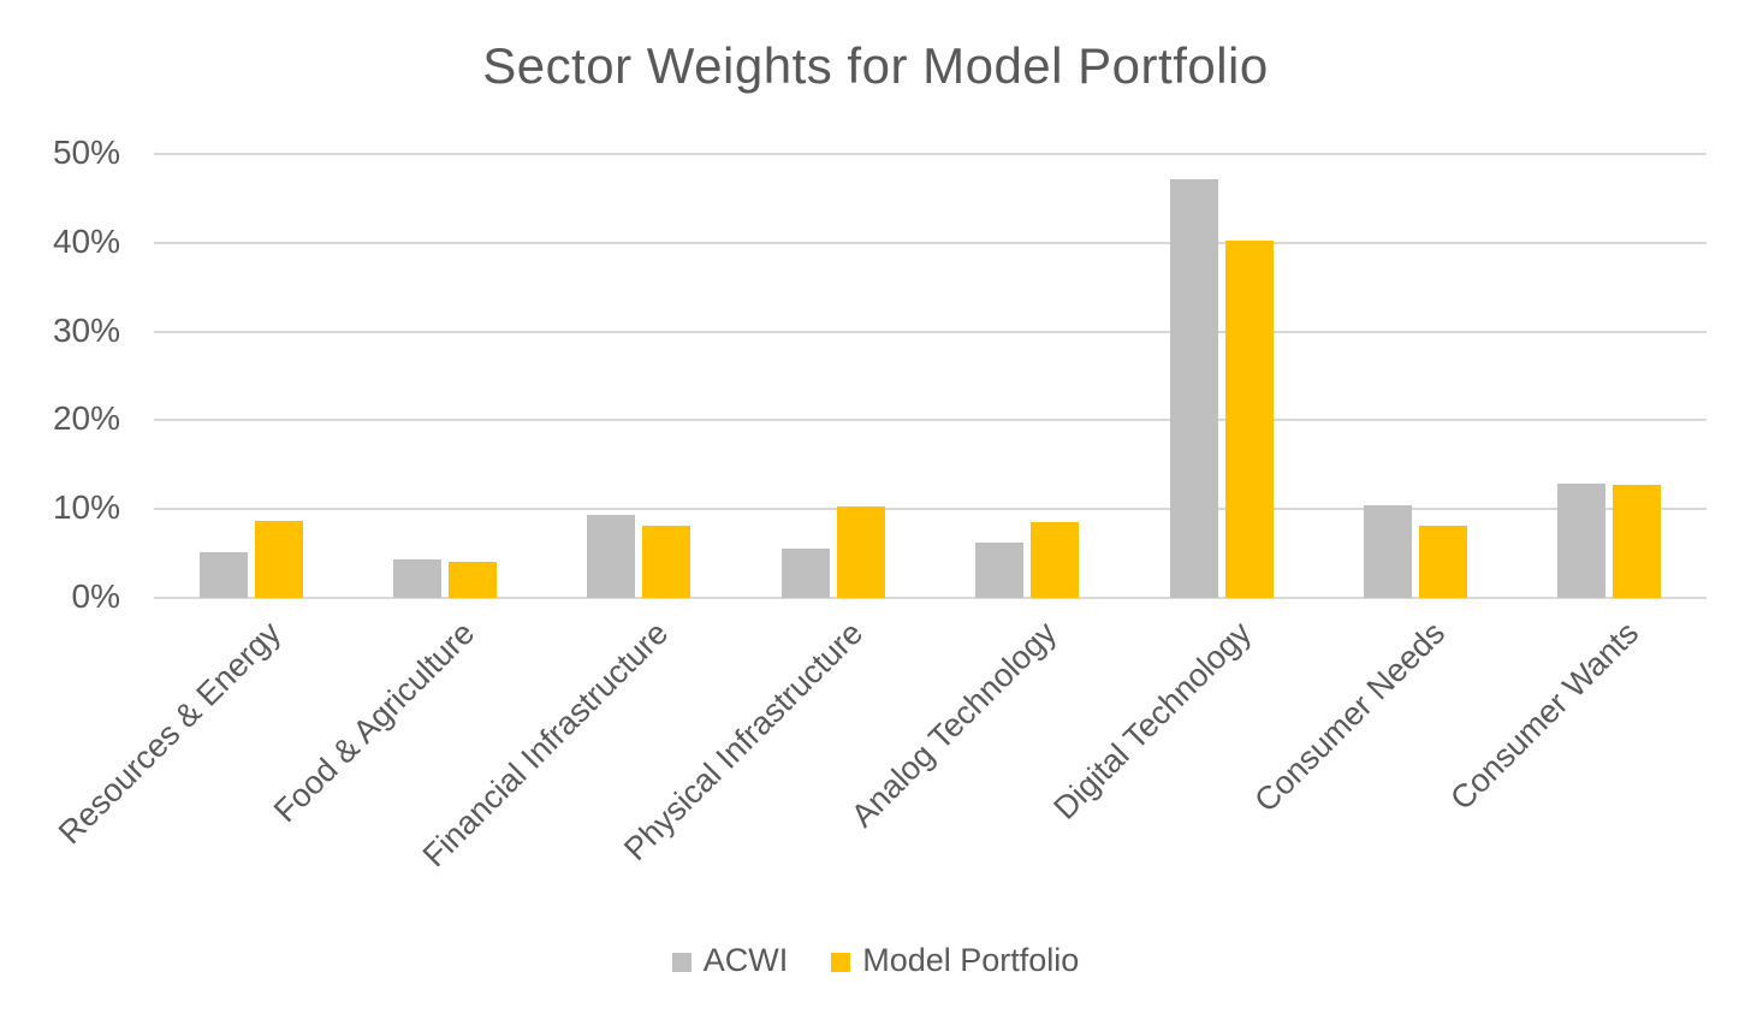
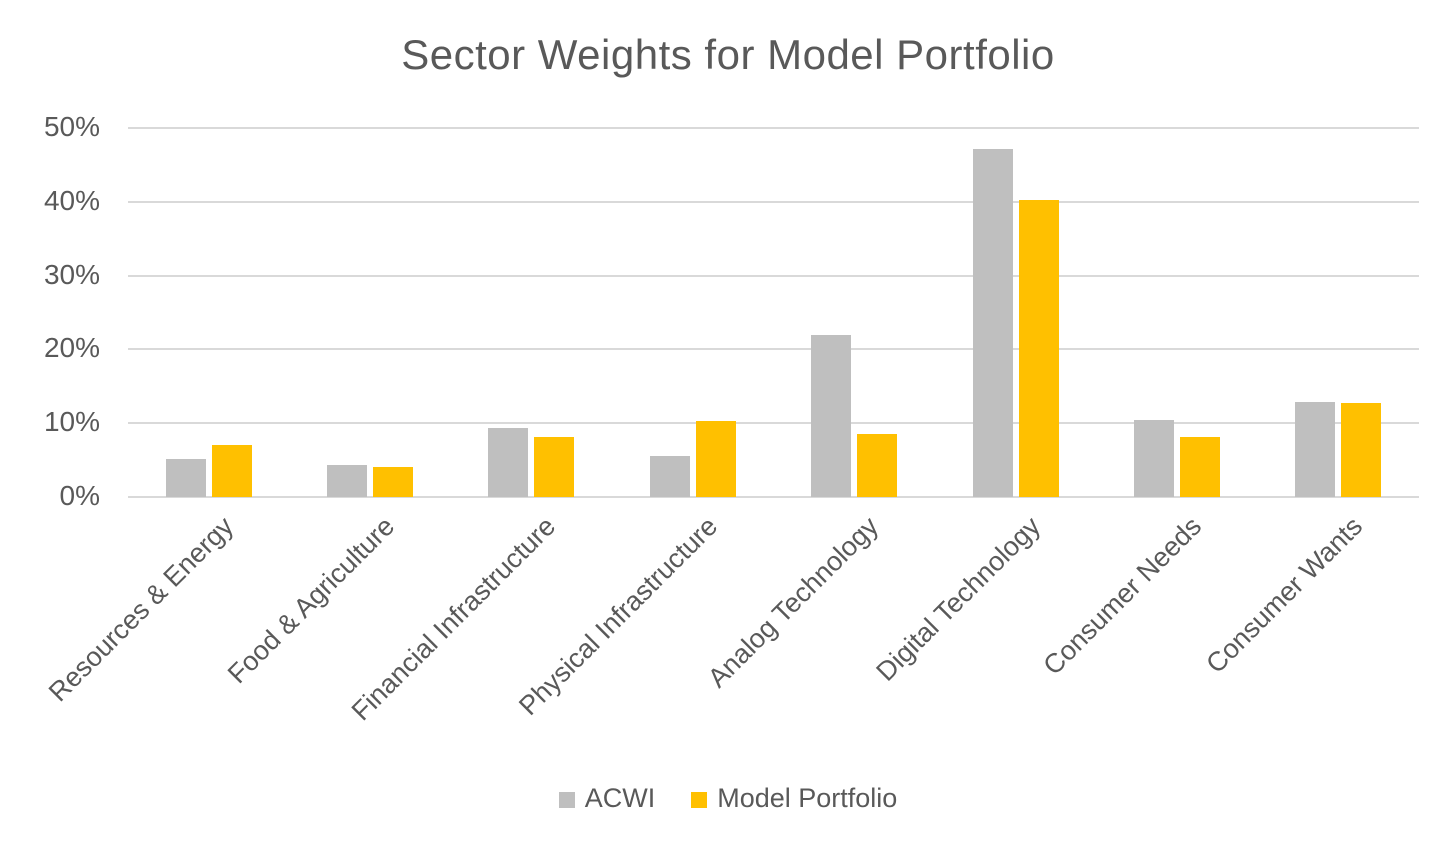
Model Portfolio/Resources & Energy: 9% -> 7%
ACWI/Analog Technology: 6% -> 22%
